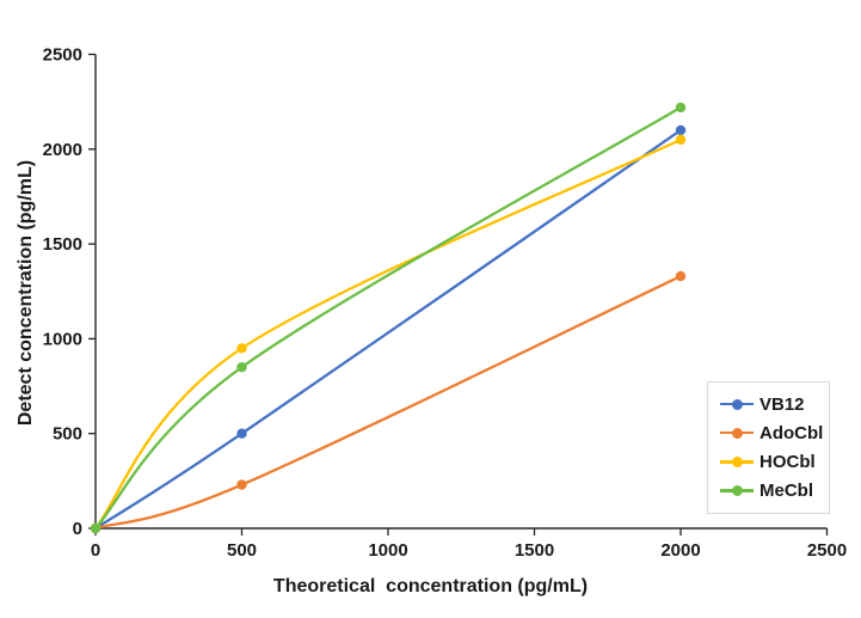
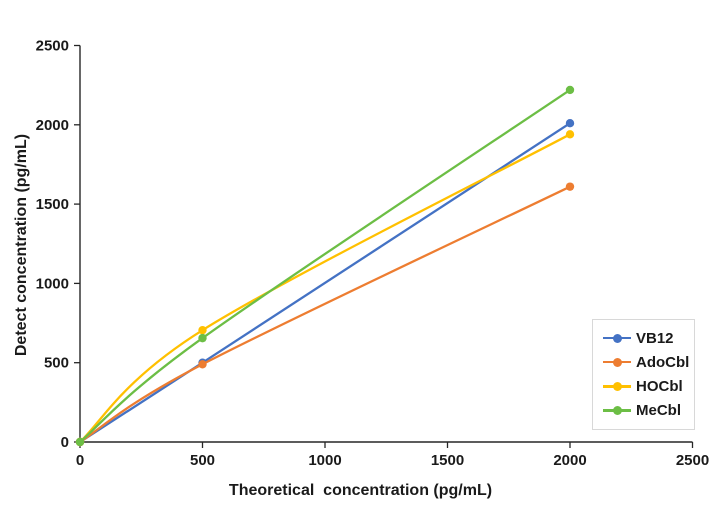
AdoCbl/500: 230 -> 490
HOCbl/500: 950 -> 700
MeCbl/500: 850 -> 660
VB12/2000: 2100 -> 2010
AdoCbl/2000: 1330 -> 1610
HOCbl/2000: 2050 -> 1940
